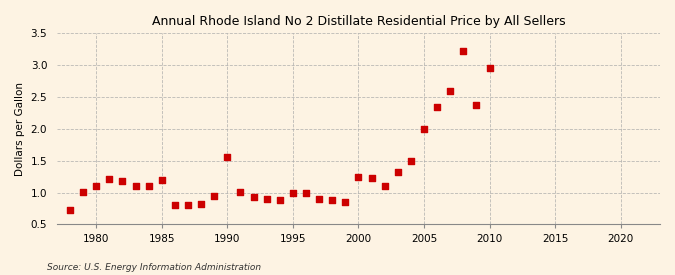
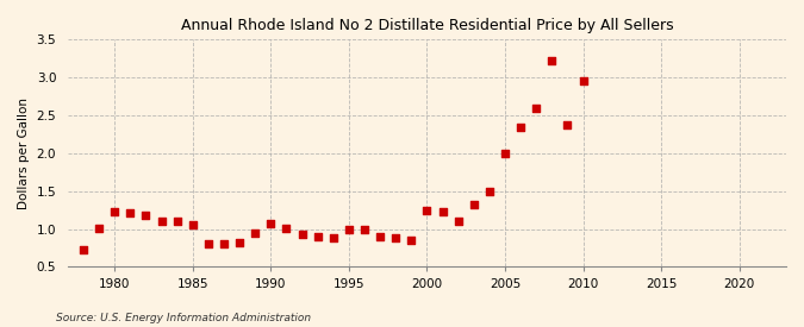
1980: 1.10 -> 1.23
1985: 1.20 -> 1.06
1990: 1.56 -> 1.08
